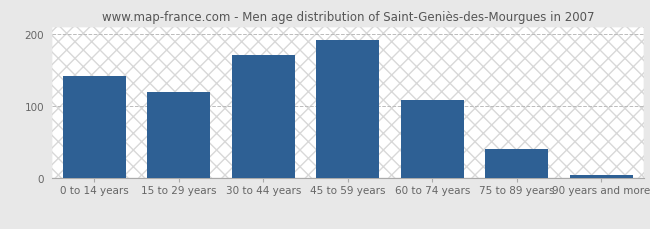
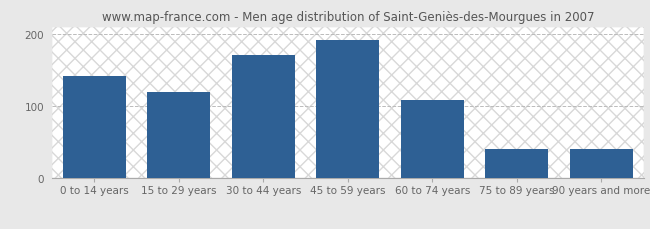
90 years and more: 5 -> 40
